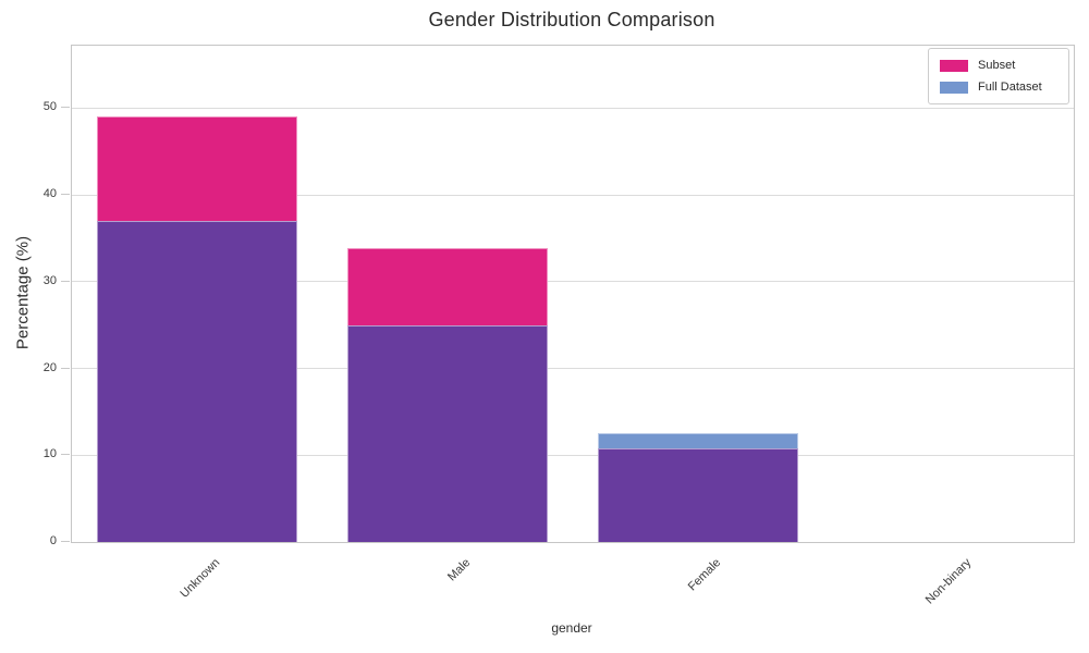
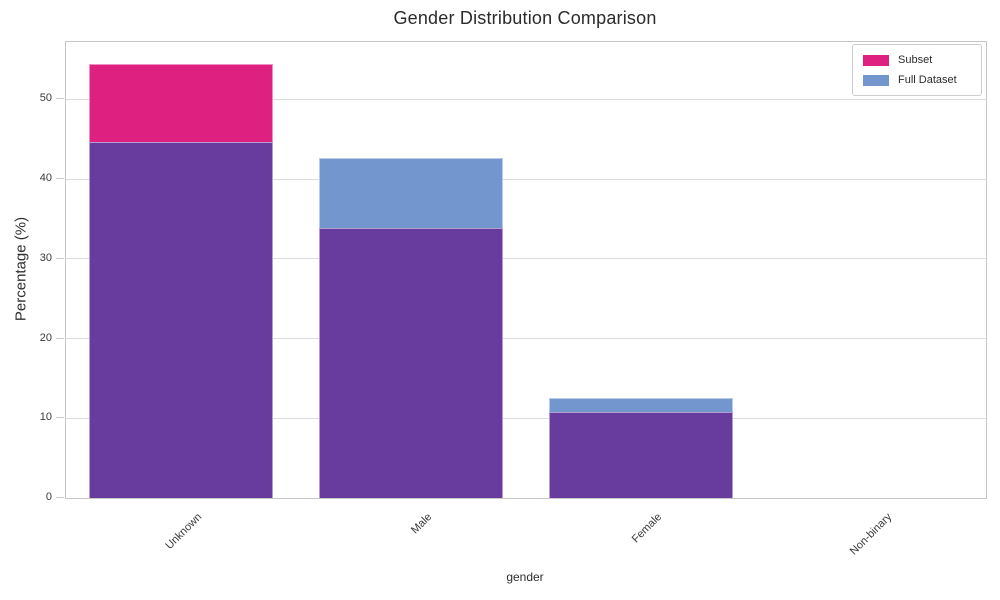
Subset/Unknown: 49 -> 54
Full Dataset/Unknown: 37 -> 45
Full Dataset/Male: 25 -> 43
